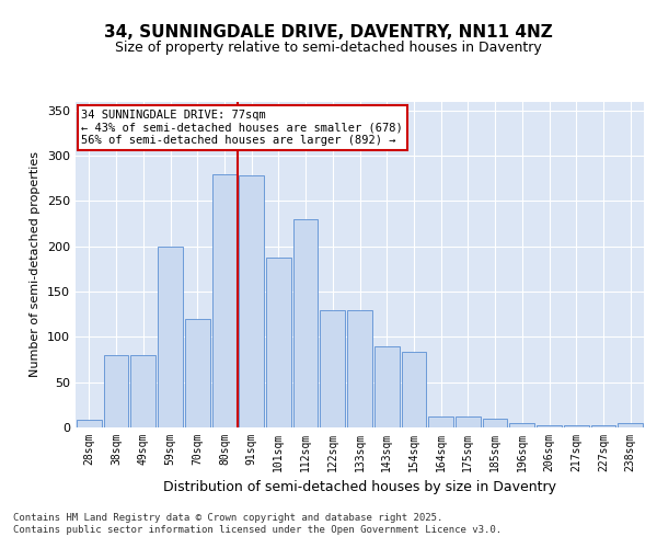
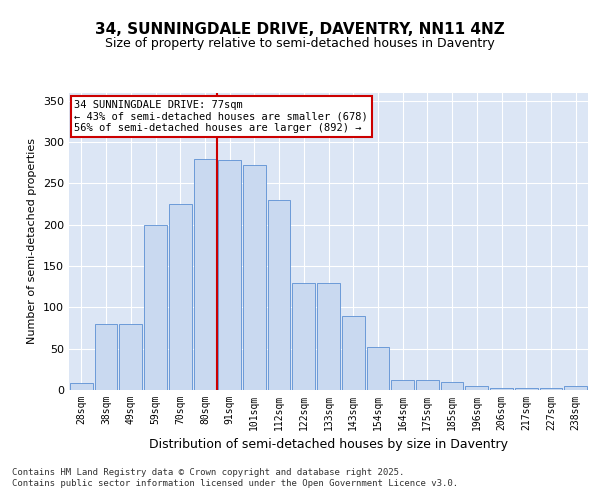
70sqm: 120 -> 225
101sqm: 188 -> 272
154sqm: 84 -> 52
